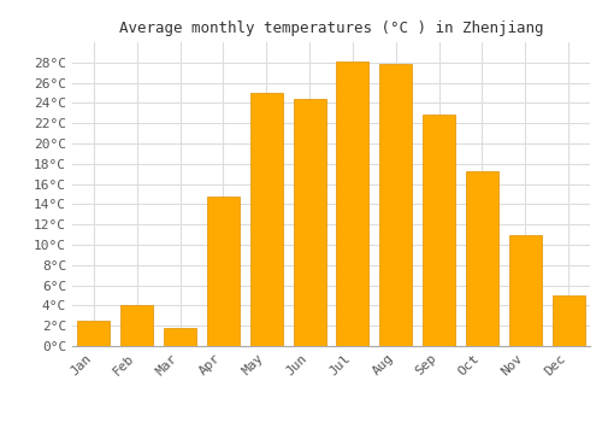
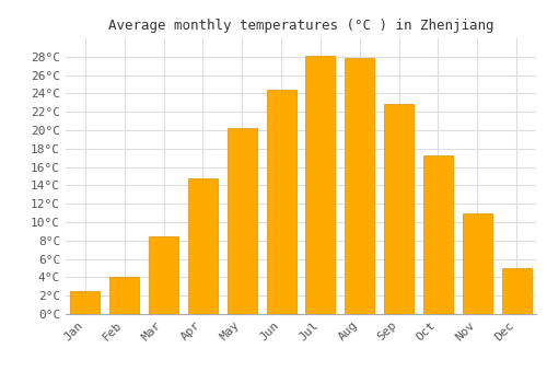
Mar: 1.8°C -> 8.4°C
May: 25.0°C -> 20.2°C
